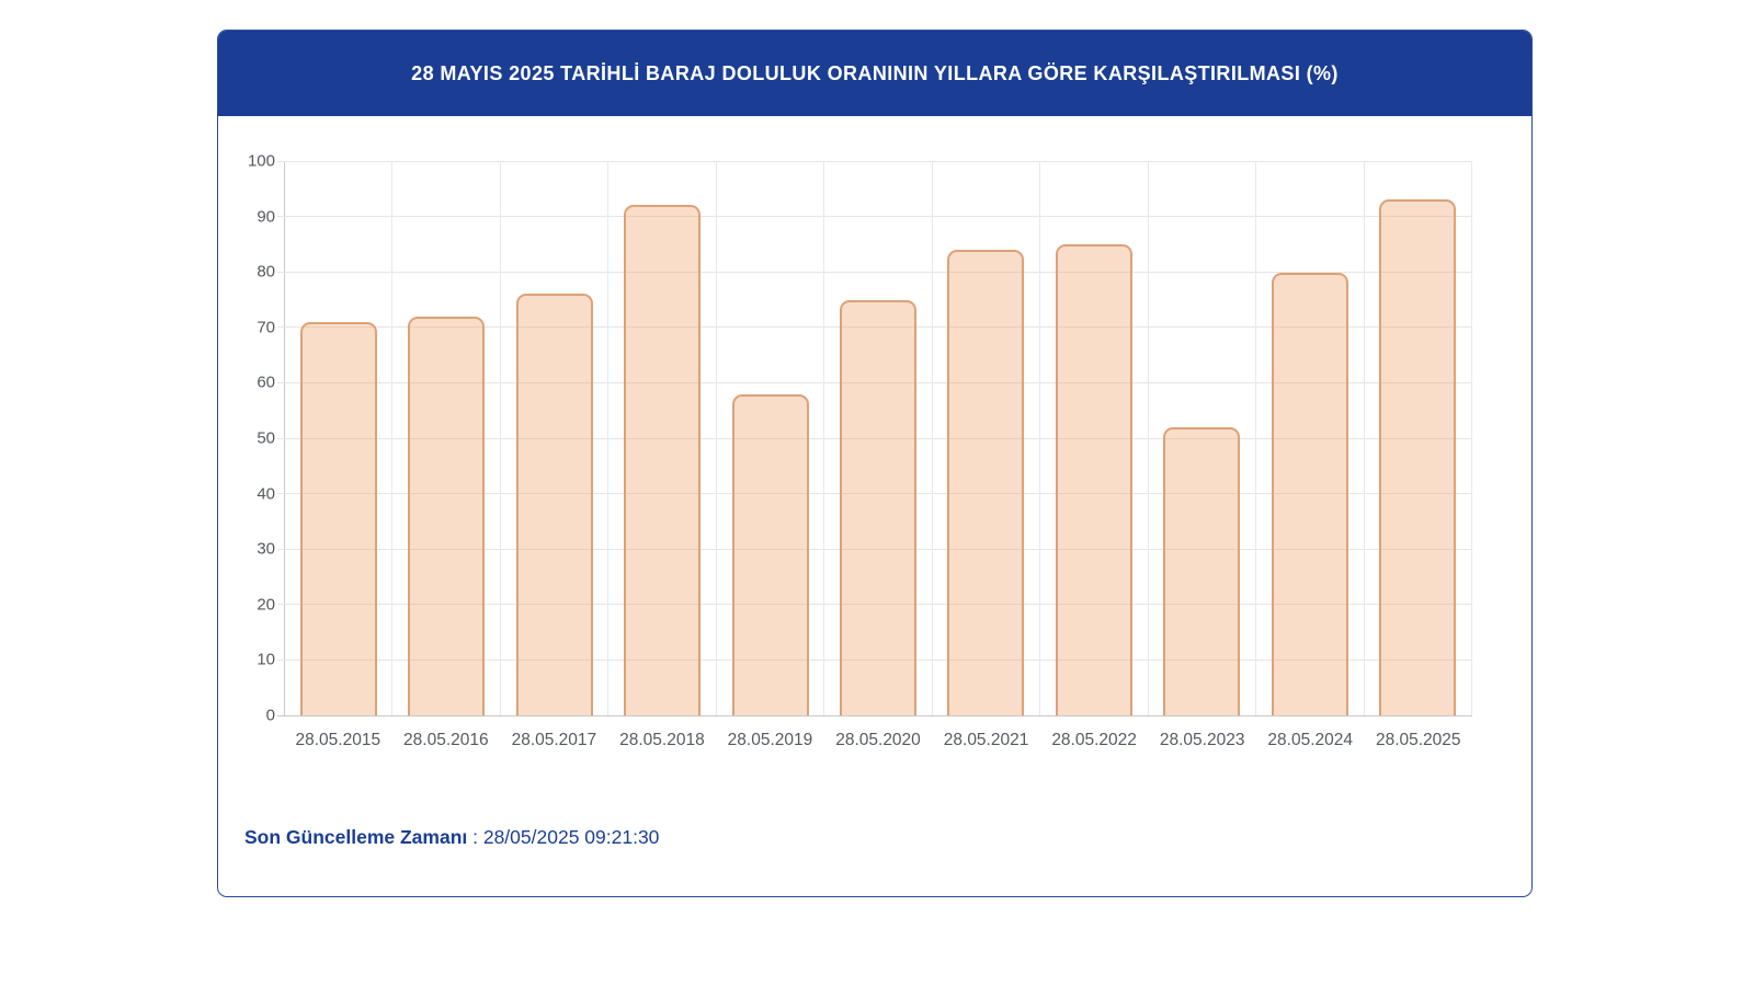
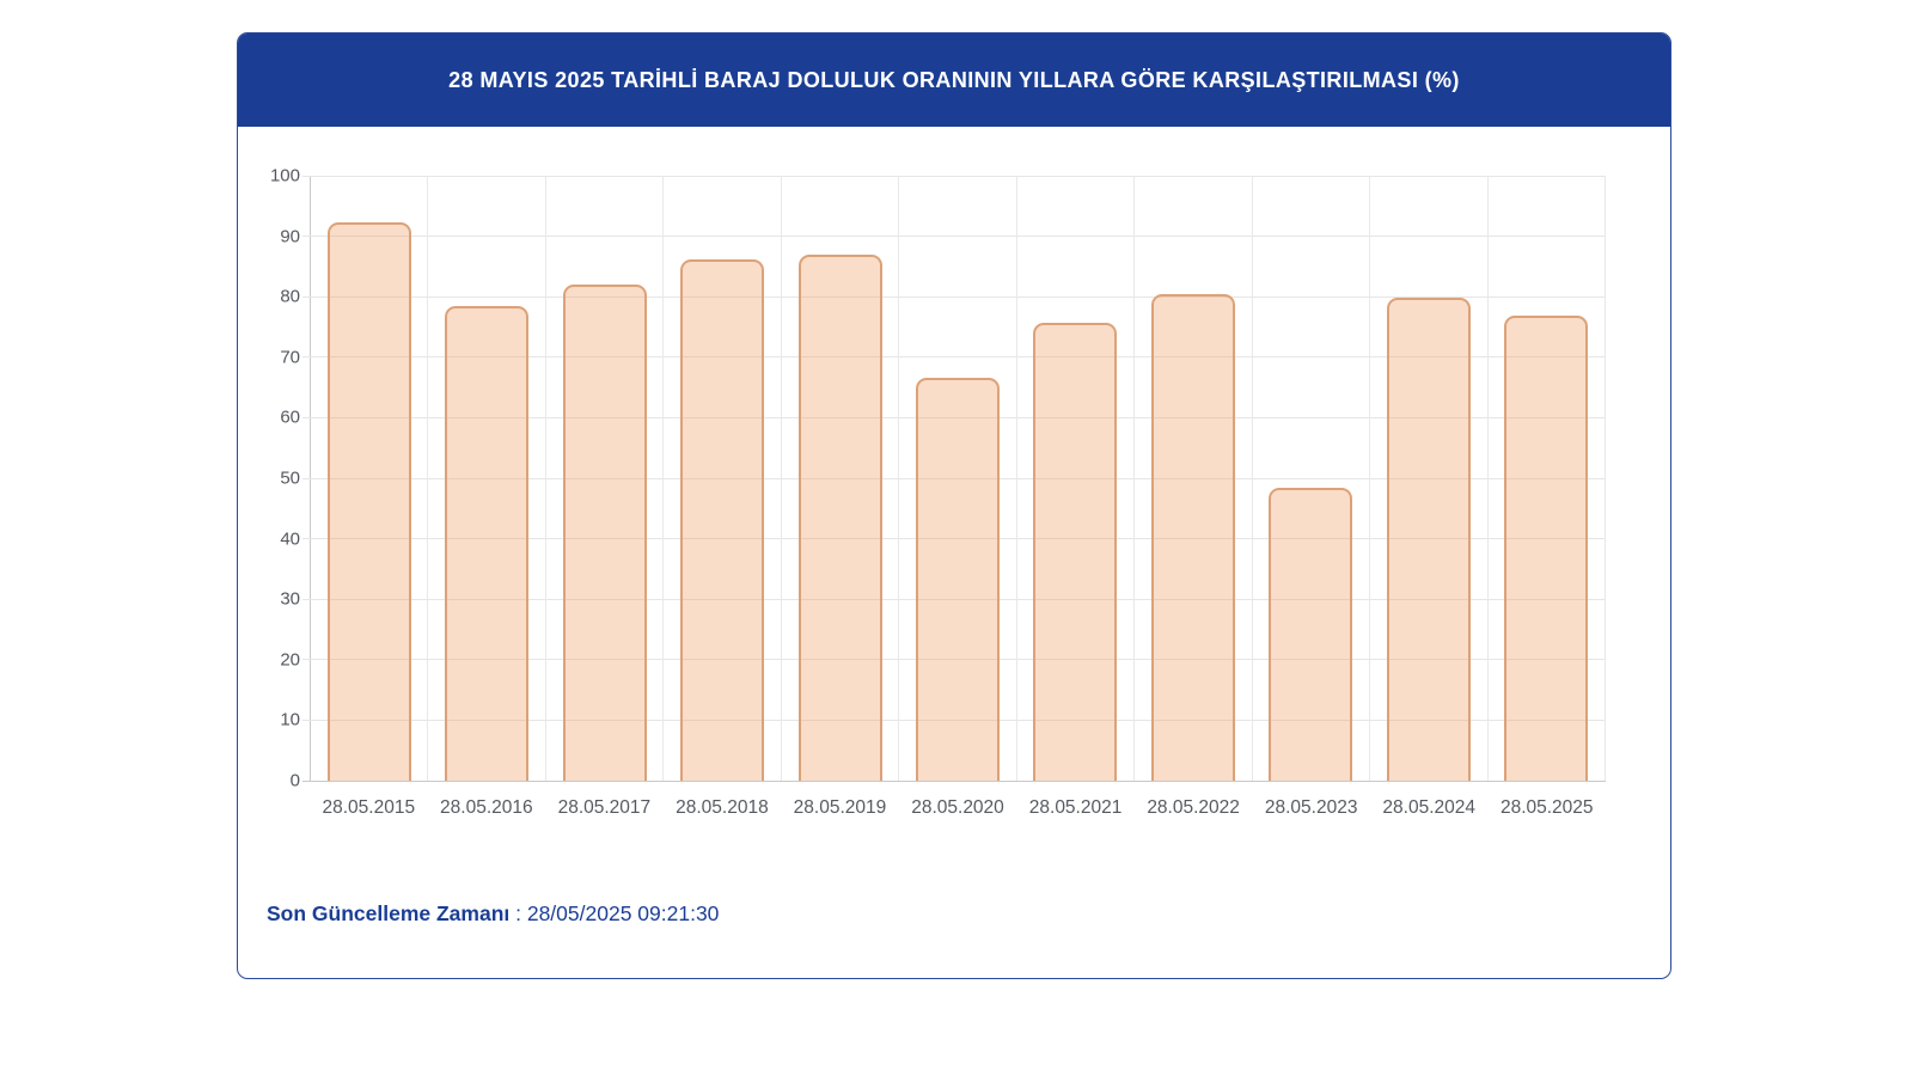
28.05.2015: 71 -> 92
28.05.2016: 72 -> 78
28.05.2017: 76 -> 82
28.05.2018: 92 -> 86
28.05.2019: 58 -> 87
28.05.2020: 75 -> 67
28.05.2021: 84 -> 76
28.05.2022: 85 -> 80
28.05.2023: 52 -> 48
28.05.2025: 93 -> 77
